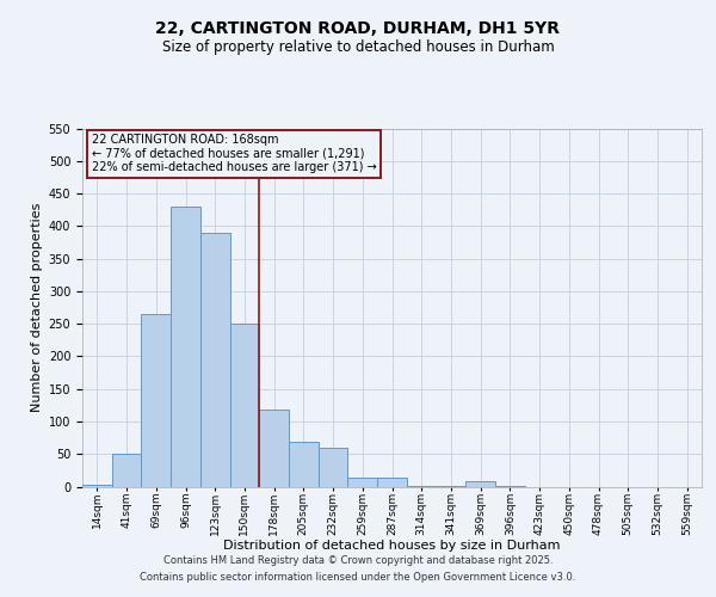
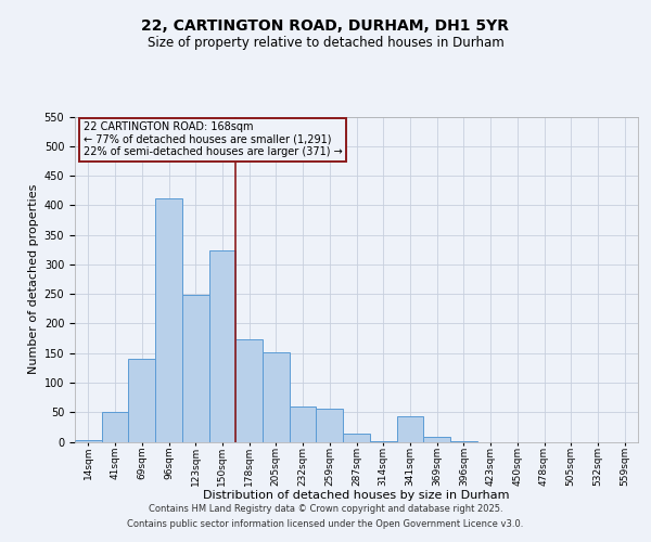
69sqm: 265 -> 140
96sqm: 430 -> 412
123sqm: 390 -> 248
150sqm: 250 -> 324
178sqm: 118 -> 174
205sqm: 68 -> 152
259sqm: 14 -> 56
341sqm: 1 -> 44
